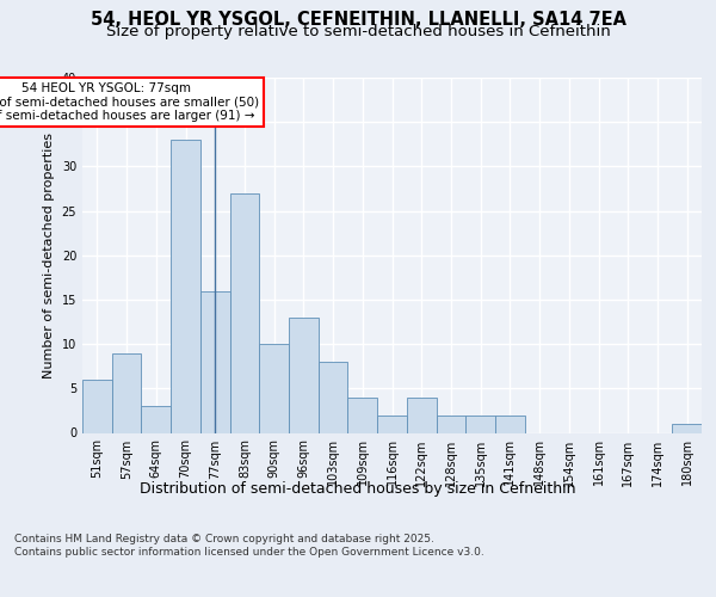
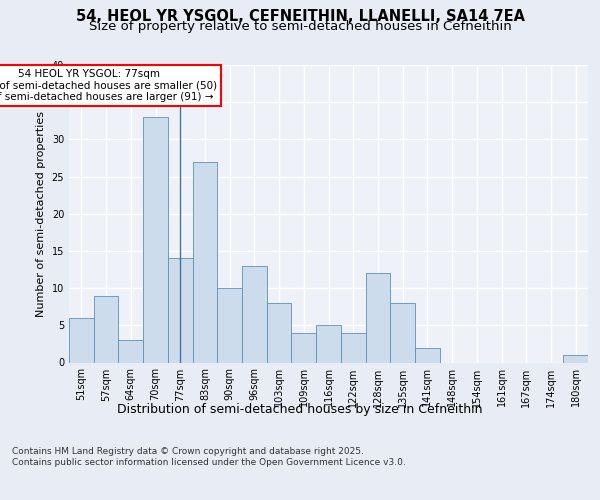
77sqm: 16 -> 14
116sqm: 2 -> 5
128sqm: 2 -> 12
135sqm: 2 -> 8
